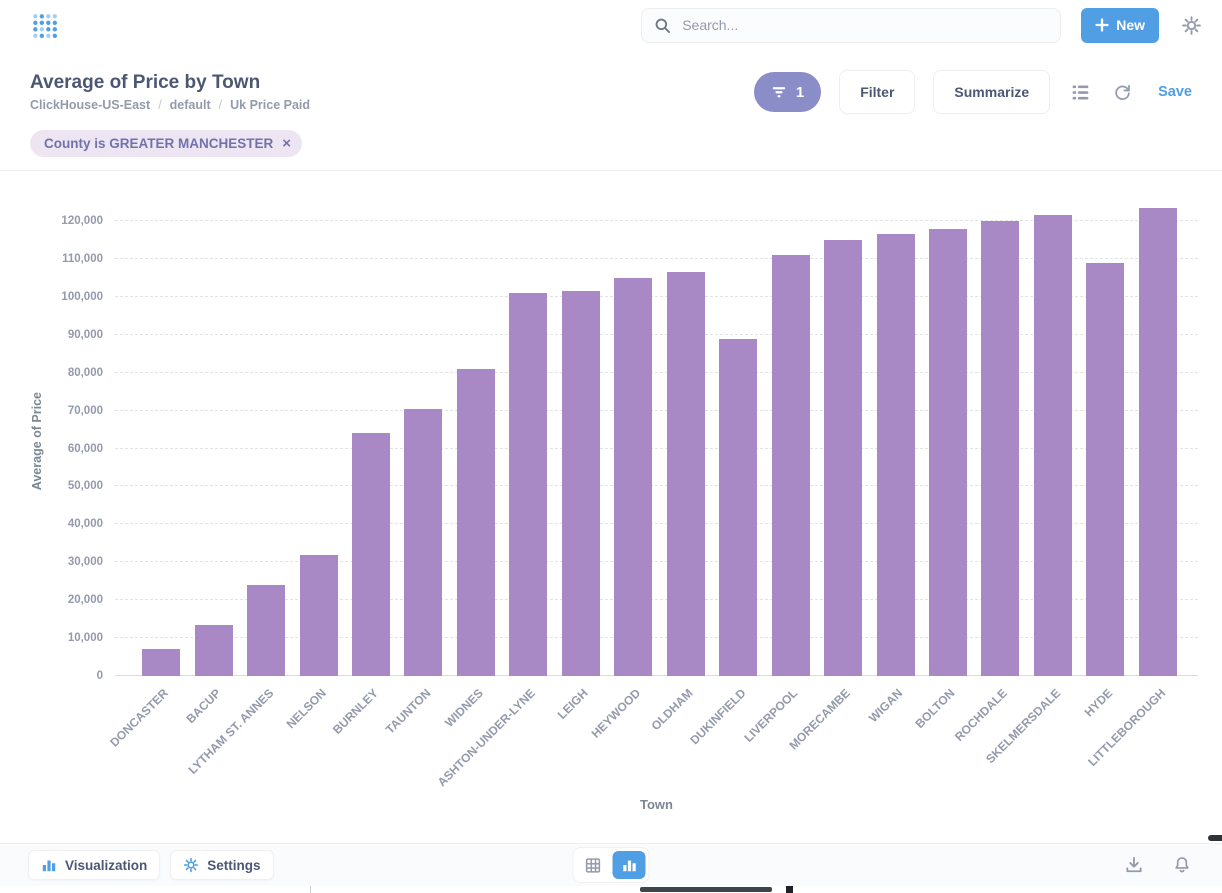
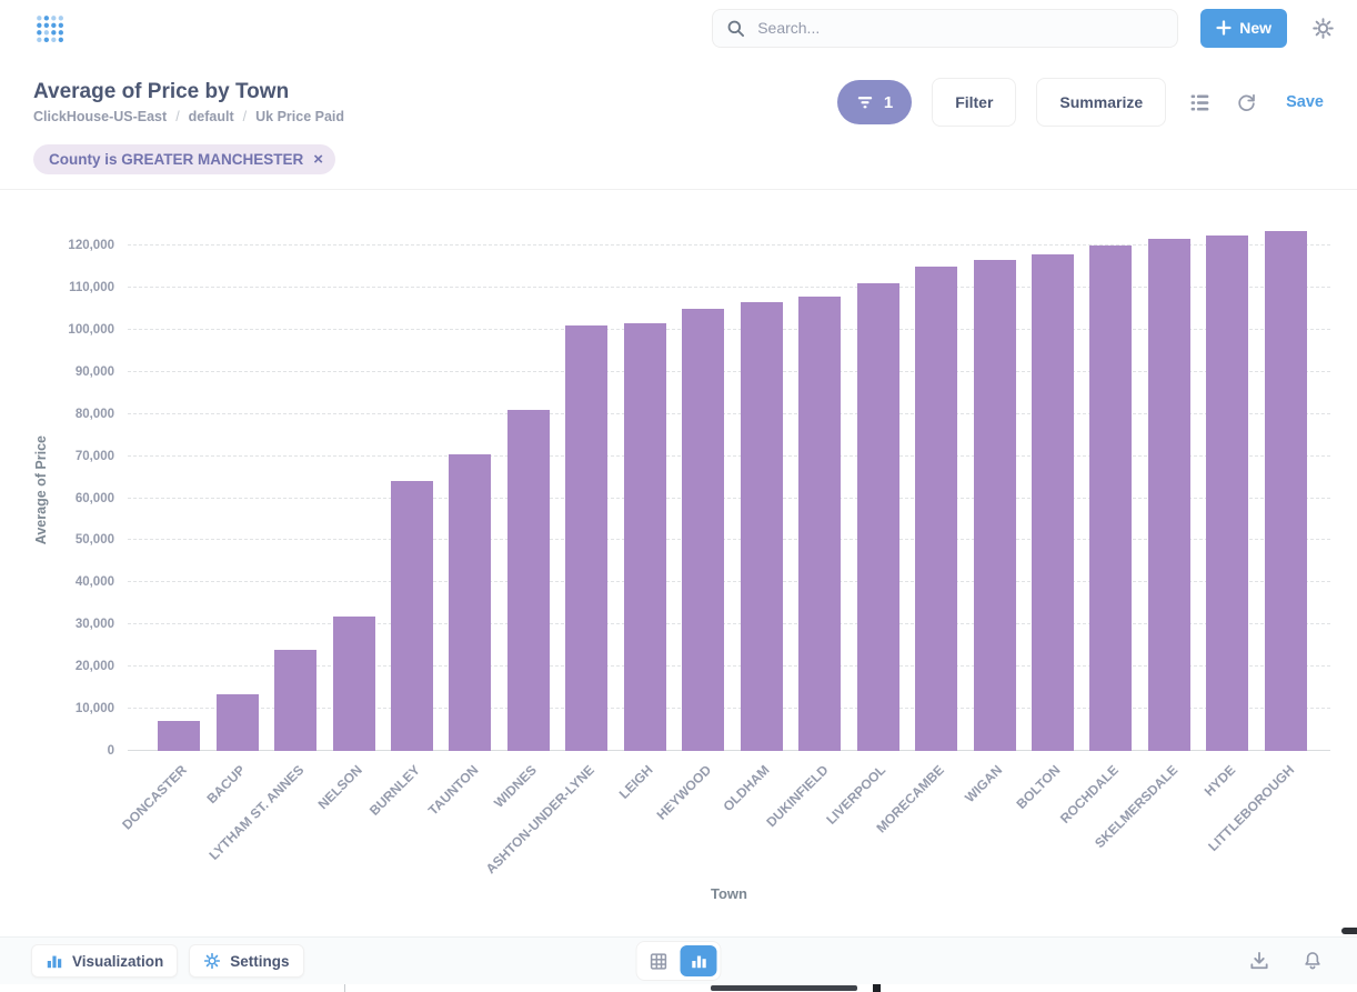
DUKINFIELD: 89000 -> 108000
HYDE: 109000 -> 122000
